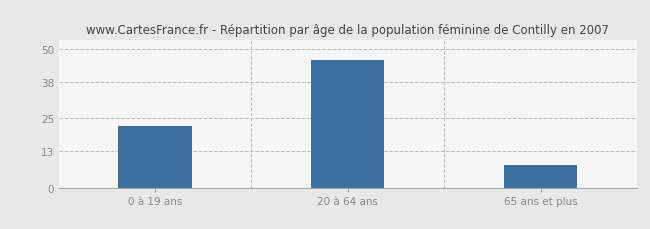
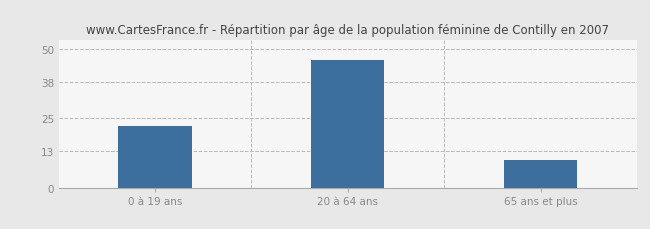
65 ans et plus: 8 -> 10
